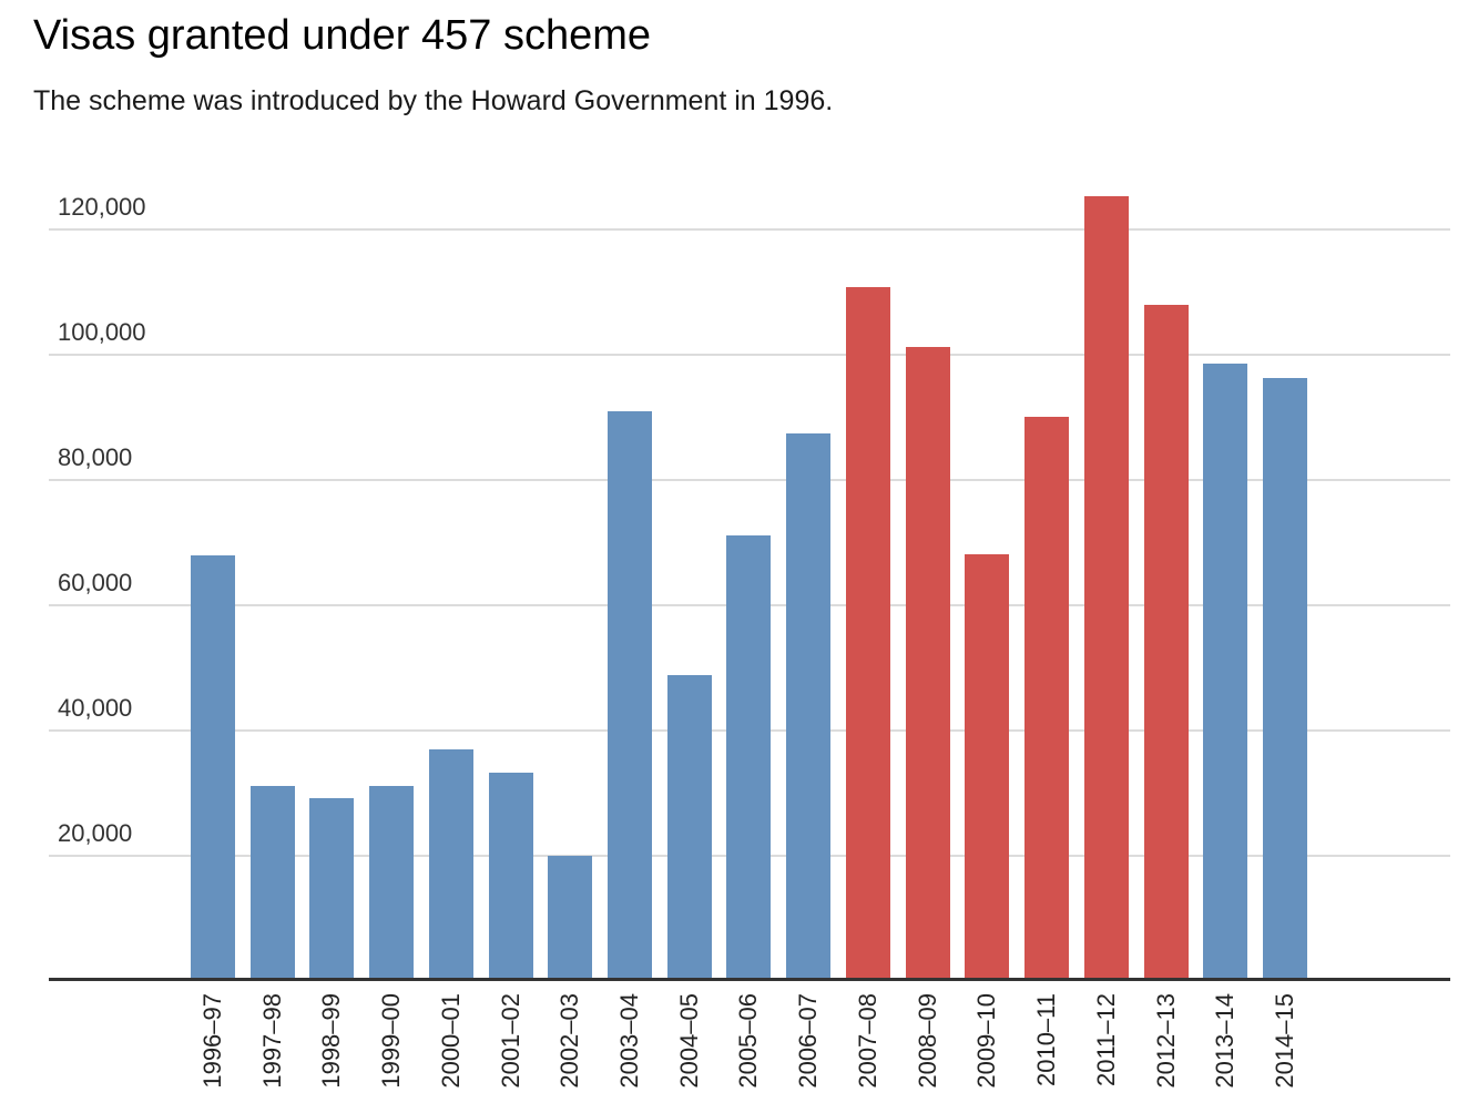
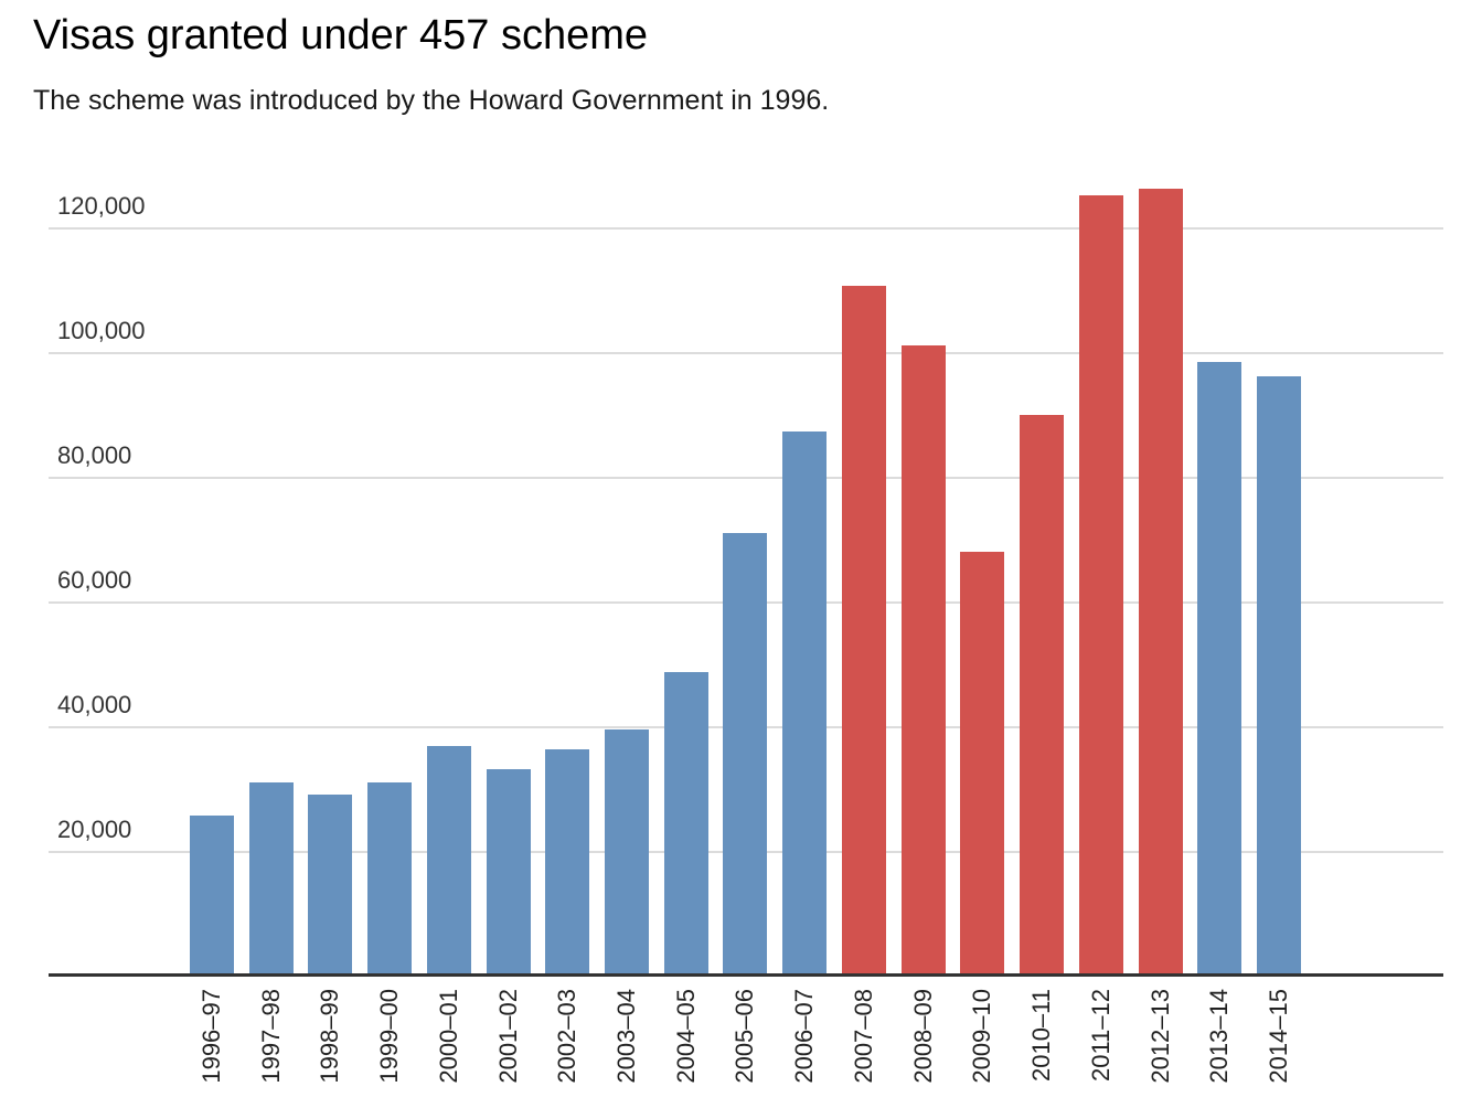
1996–97: 68000 -> 26000
2002–03: 20000 -> 36000
2003–04: 91000 -> 40000
2012–13: 108000 -> 126000
